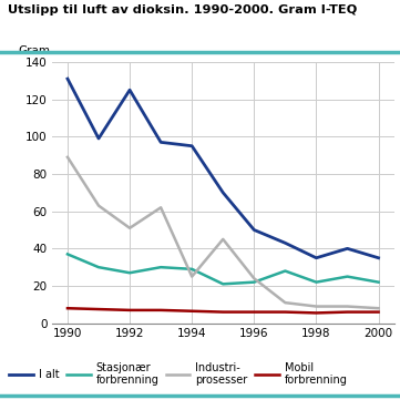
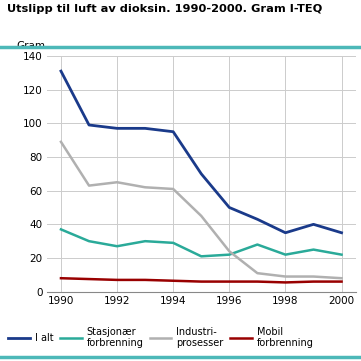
I alt/1992: 125 -> 97
Industri- prosesser/1992: 51 -> 65
Industri- prosesser/1994: 25 -> 61
